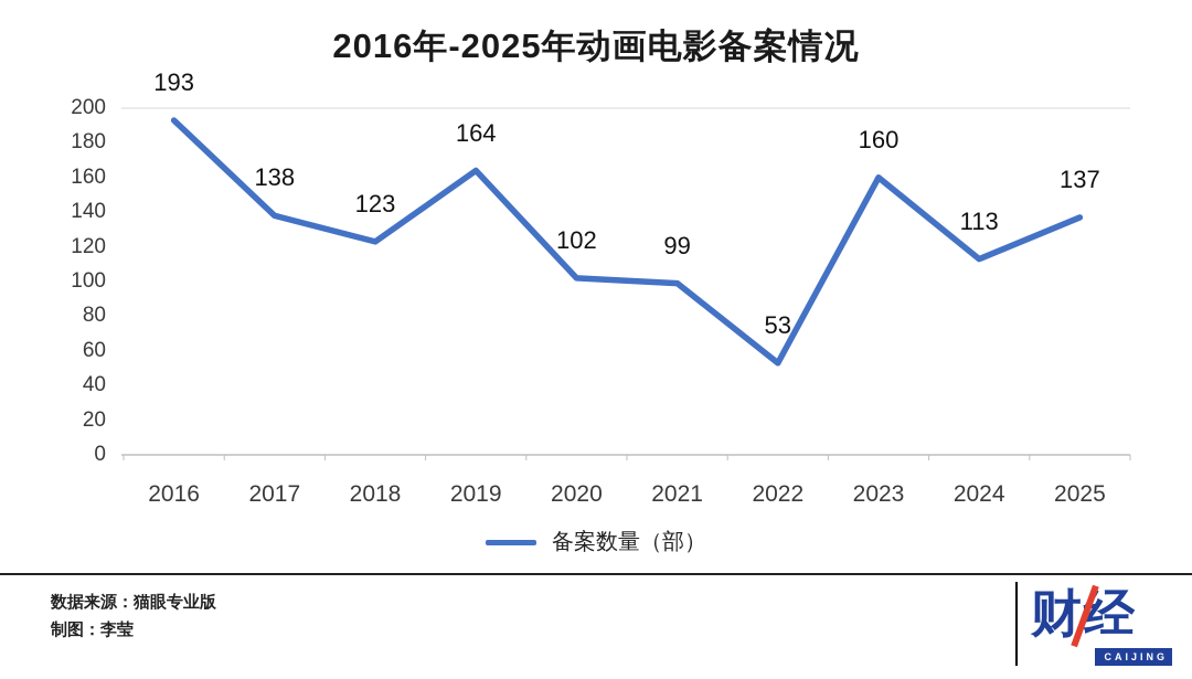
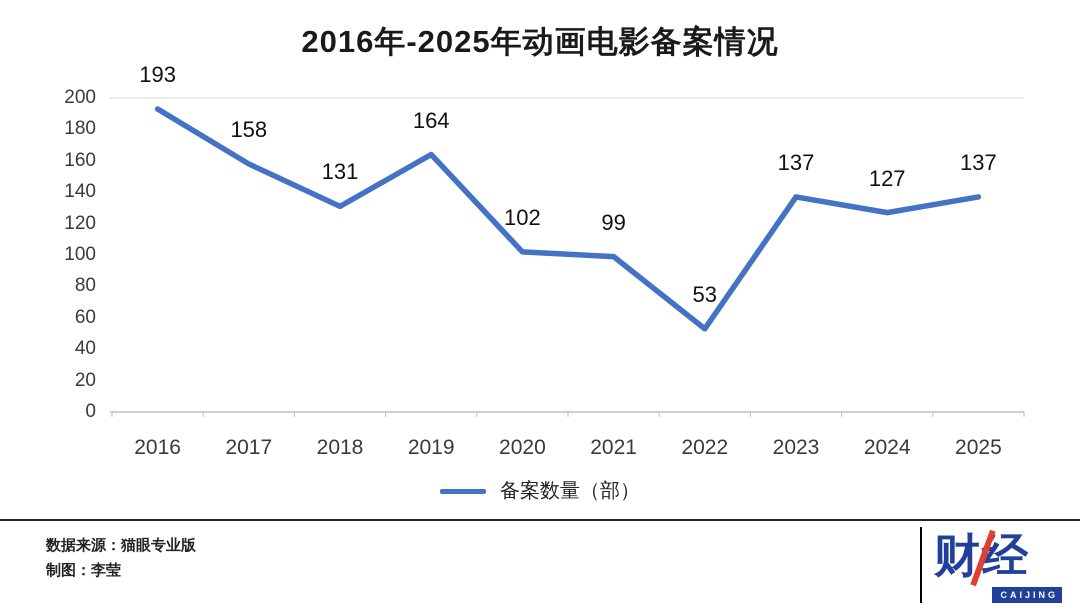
2017: 138 -> 158
2018: 123 -> 131
2023: 160 -> 137
2024: 113 -> 127
